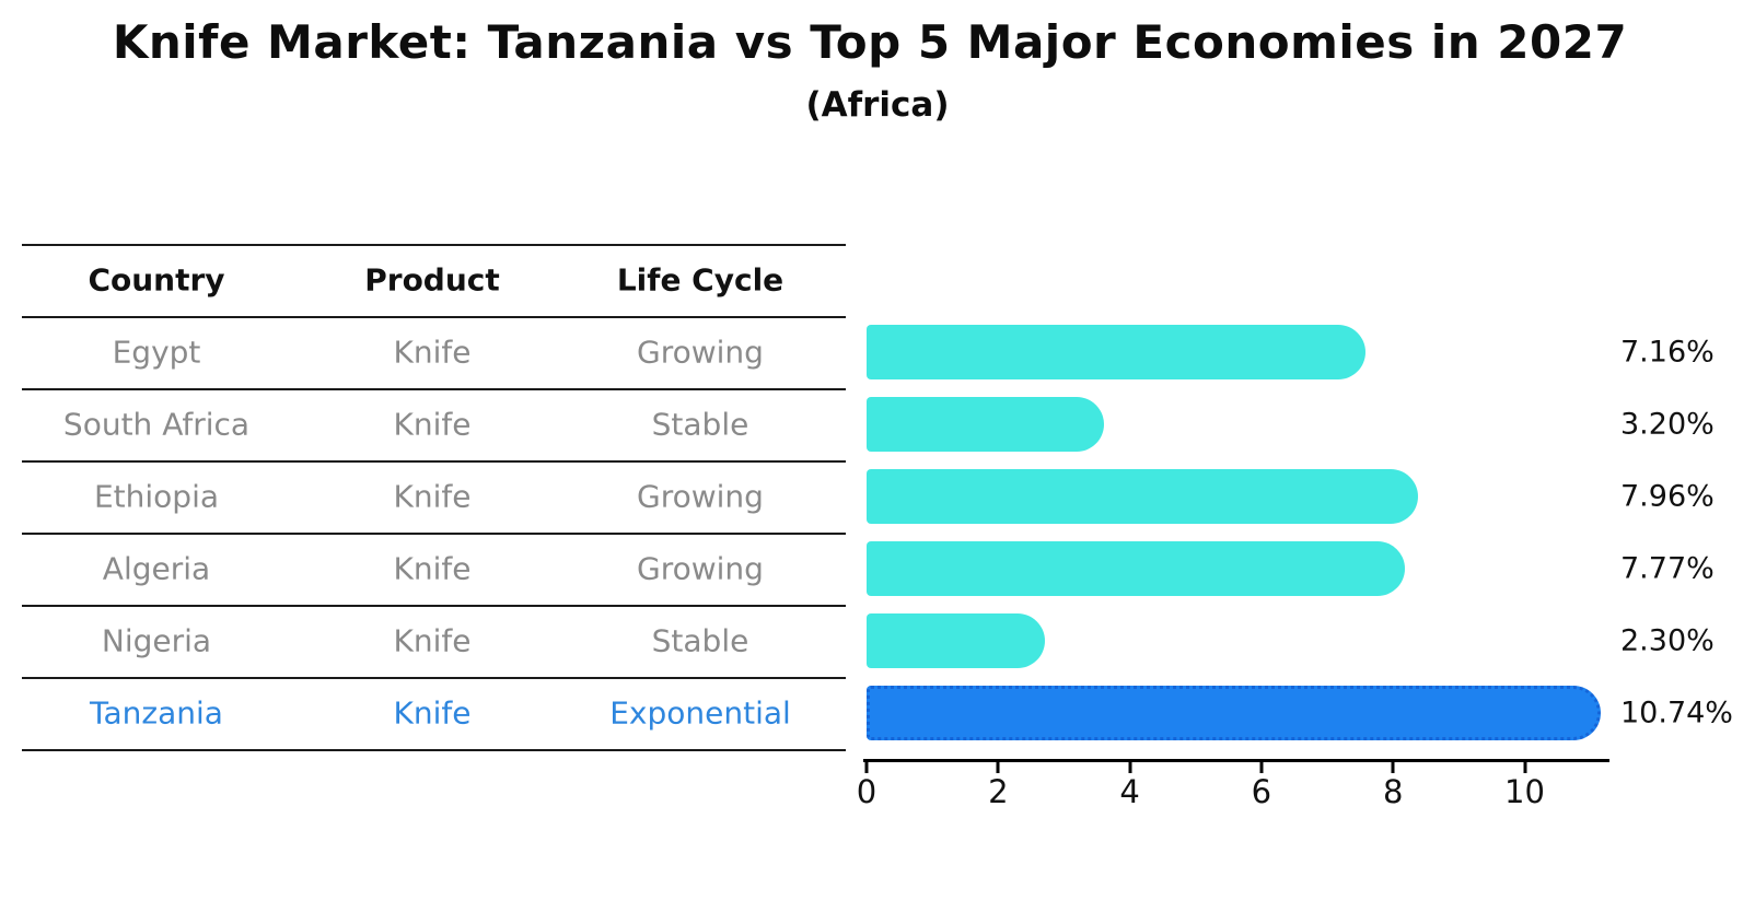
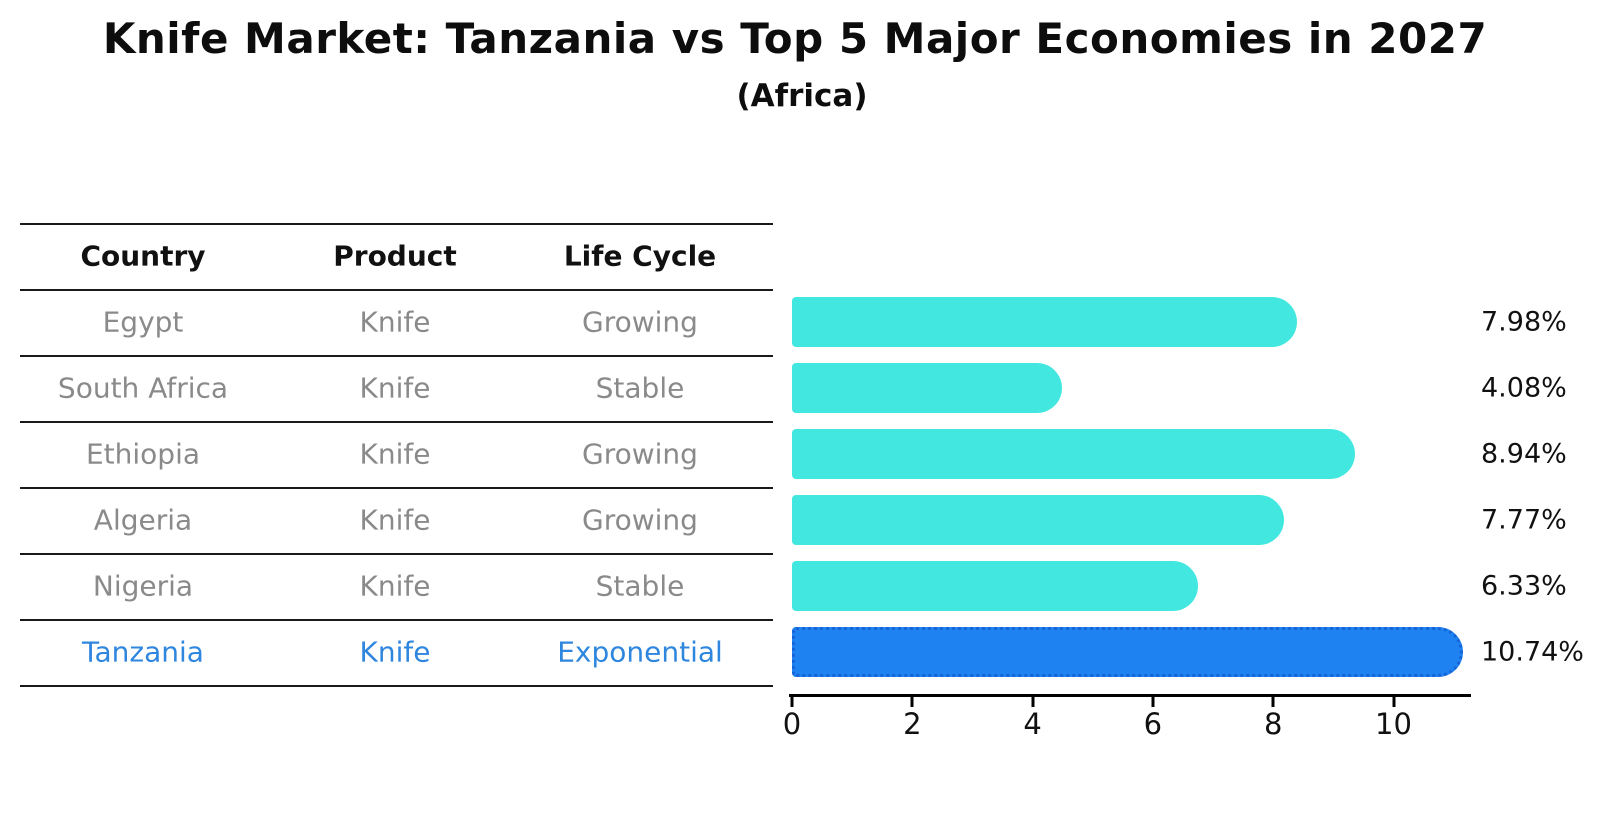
Egypt: 7.16% -> 7.98%
South Africa: 3.20% -> 4.08%
Ethiopia: 7.96% -> 8.94%
Nigeria: 2.30% -> 6.33%
